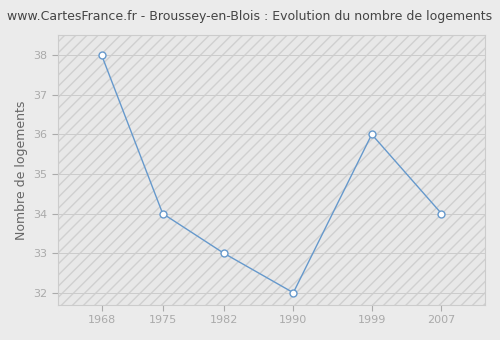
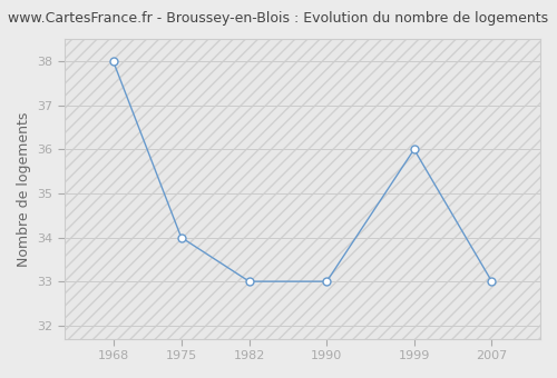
1990: 32 -> 33
2007: 34 -> 33
